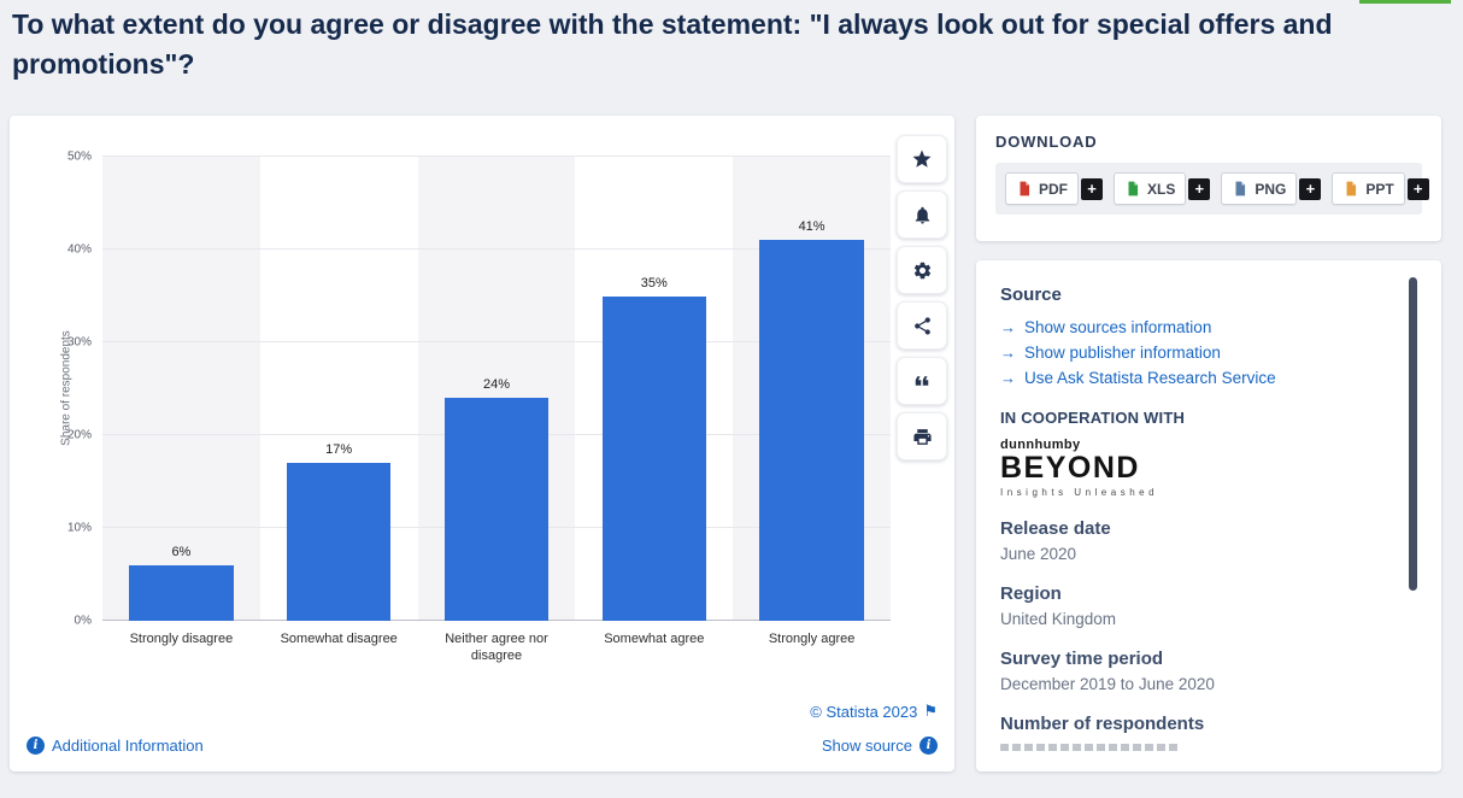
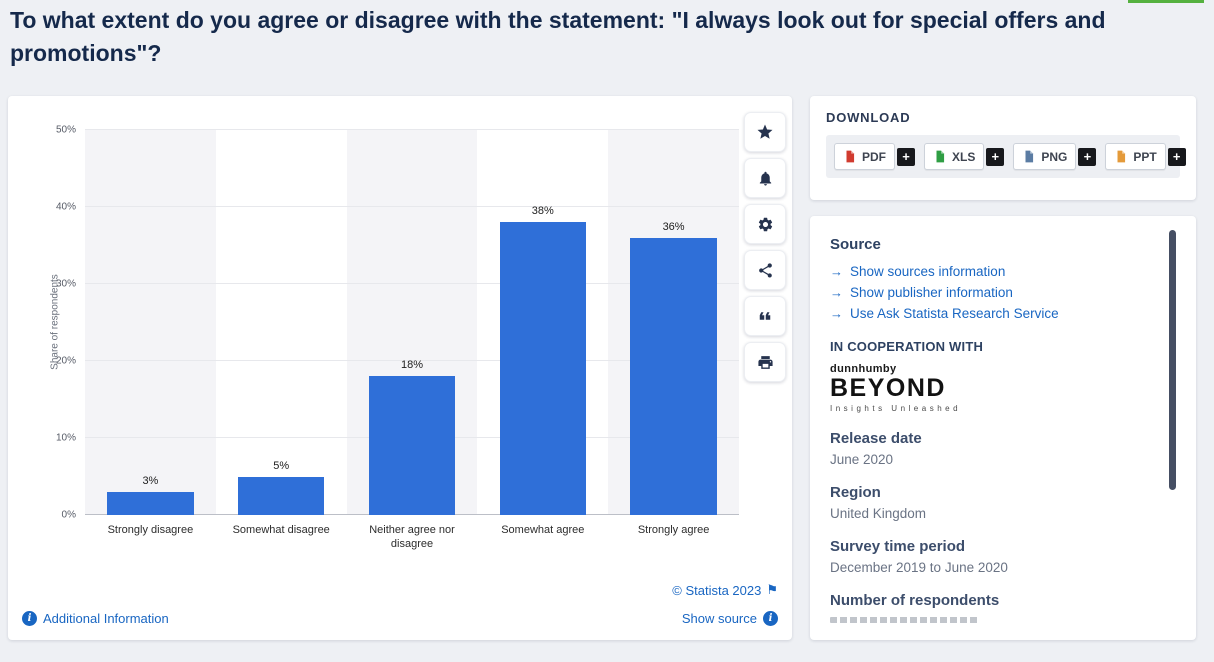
Strongly disagree: 6% -> 3%
Somewhat disagree: 17% -> 5%
Neither agree nor disagree: 24% -> 18%
Somewhat agree: 35% -> 38%
Strongly agree: 41% -> 36%
